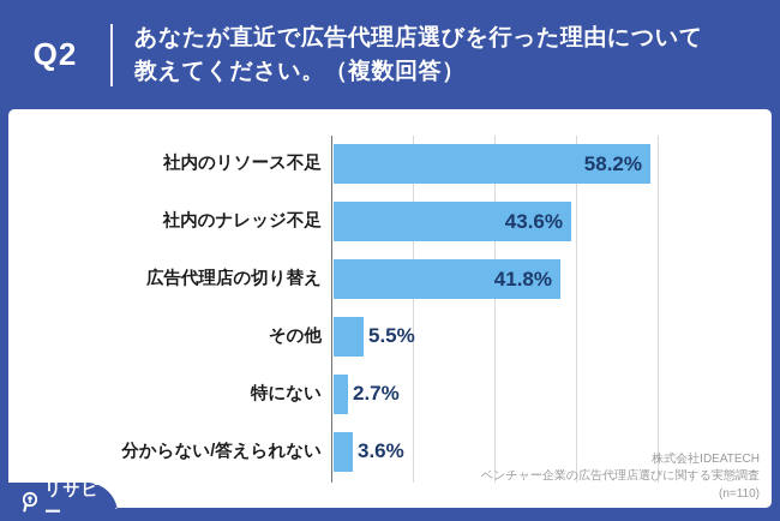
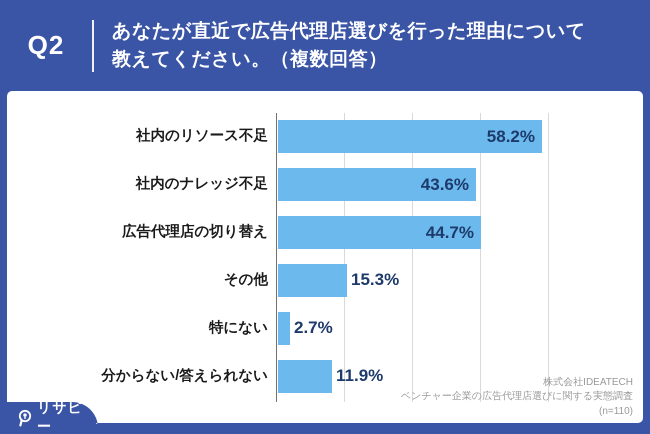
広告代理店の切り替え: 41.8% -> 44.7%
その他: 5.5% -> 15.3%
分からない/答えられない: 3.6% -> 11.9%
